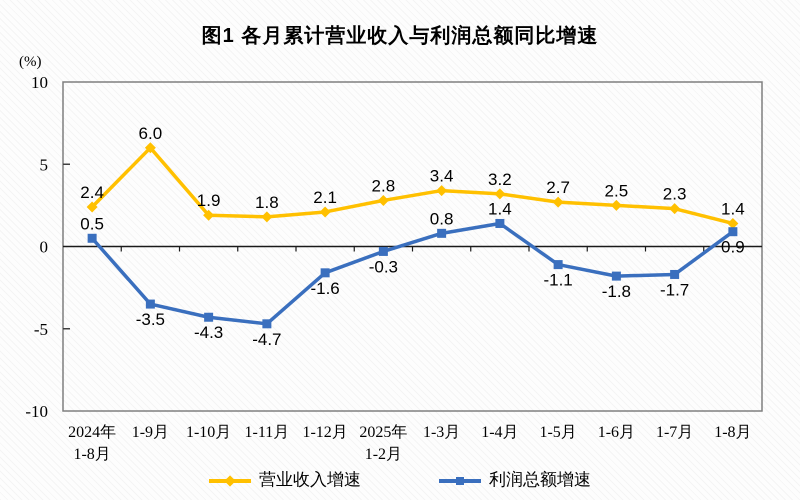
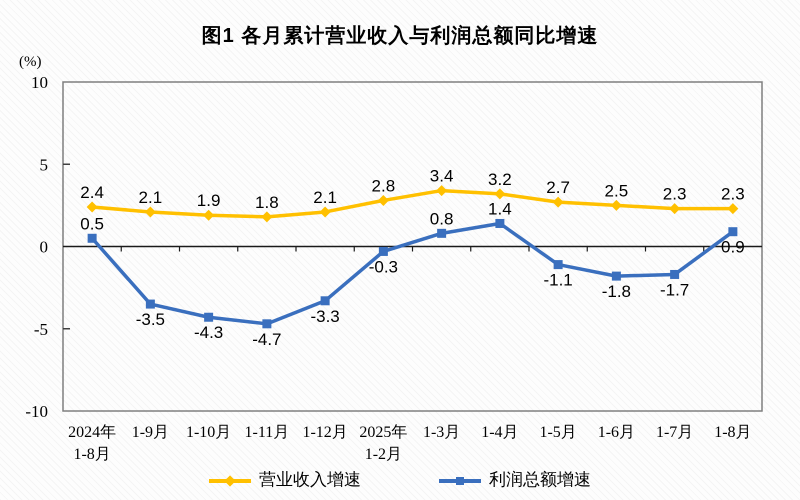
营业收入增速/1-9月: 6.0 -> 2.1
利润总额增速/1-12月: -1.6 -> -3.3
营业收入增速/1-8月: 1.4 -> 2.3
